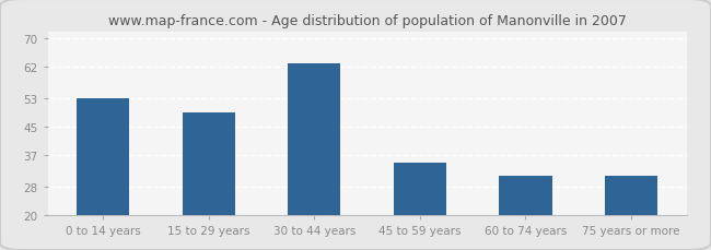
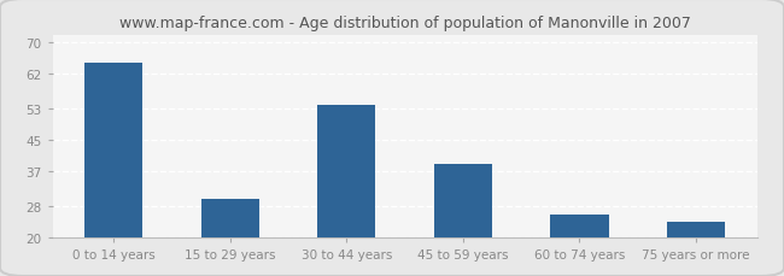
0 to 14 years: 53 -> 65
15 to 29 years: 49 -> 30
30 to 44 years: 63 -> 54
45 to 59 years: 35 -> 39
60 to 74 years: 31 -> 26
75 years or more: 31 -> 24
